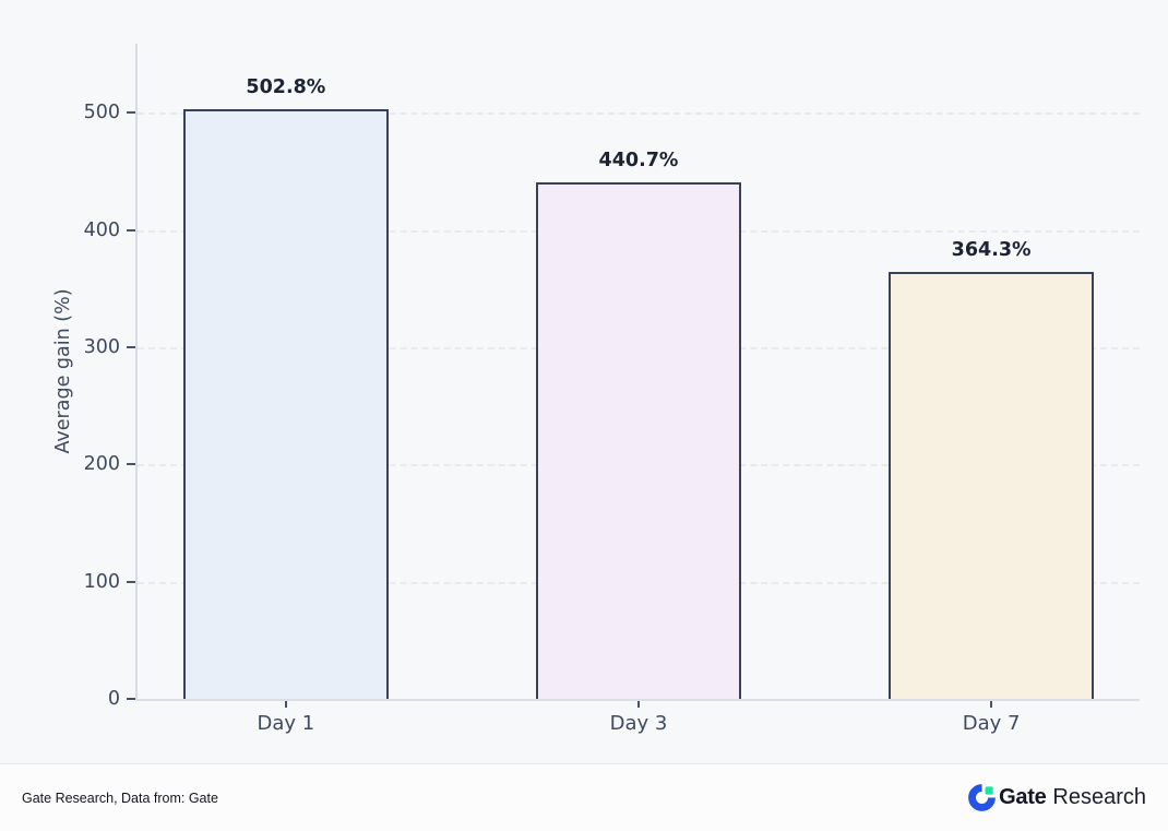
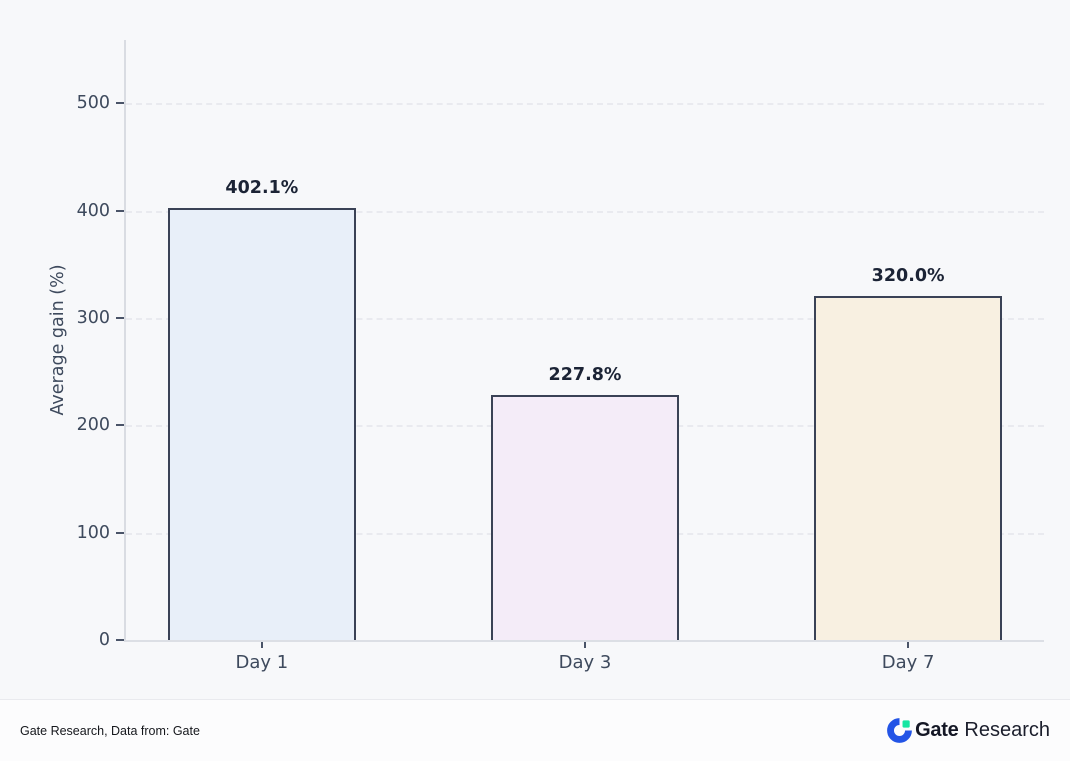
Day 1: 502.8% -> 402.1%
Day 3: 440.7% -> 227.8%
Day 7: 364.3% -> 320.0%
